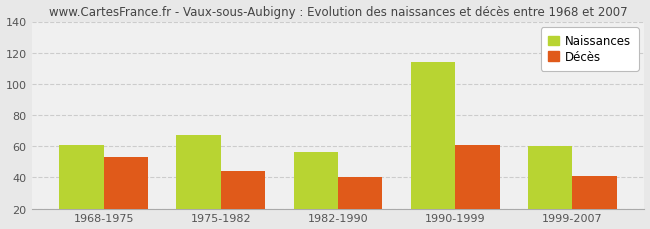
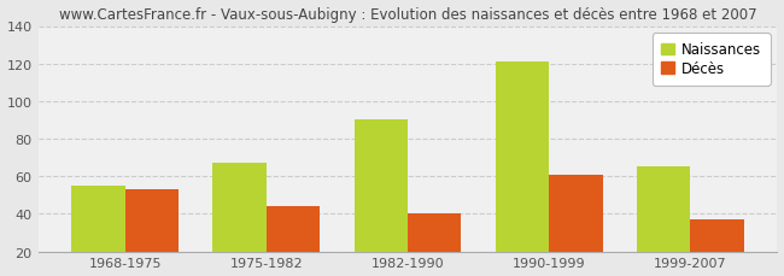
Naissances/1968-1975: 61 -> 55
Naissances/1982-1990: 56 -> 90
Naissances/1990-1999: 114 -> 121
Naissances/1999-2007: 60 -> 65
Décès/1999-2007: 41 -> 37
